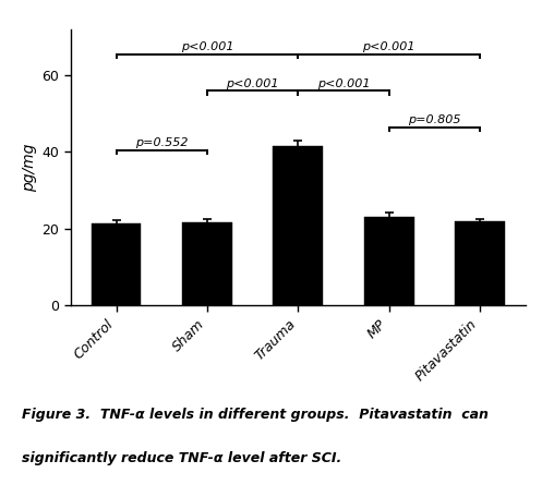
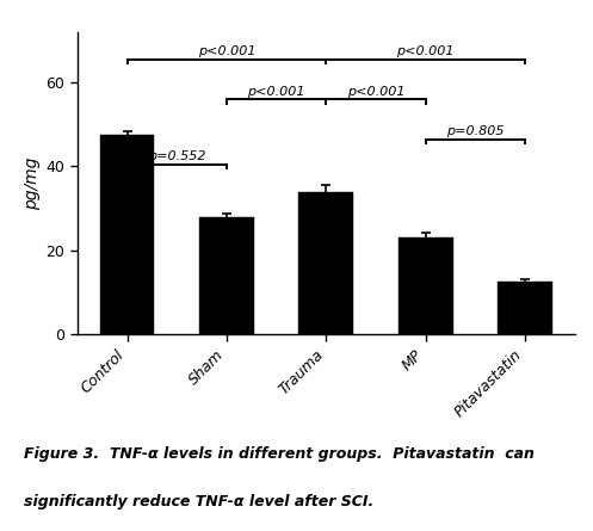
Control: 21.3 -> 47.5
Sham: 21.8 -> 28.0
Trauma: 41.5 -> 34.0
Pitavastatin: 21.9 -> 12.5
